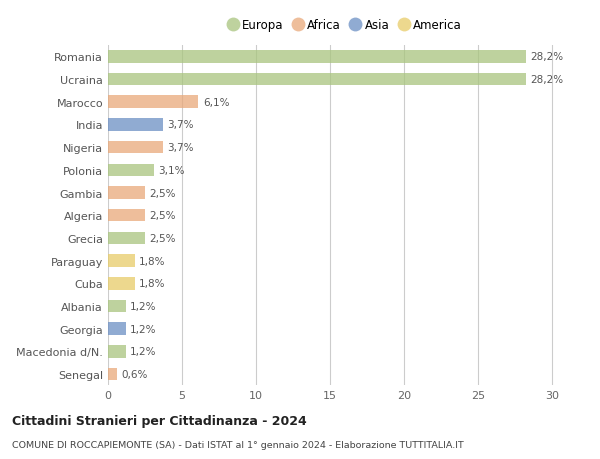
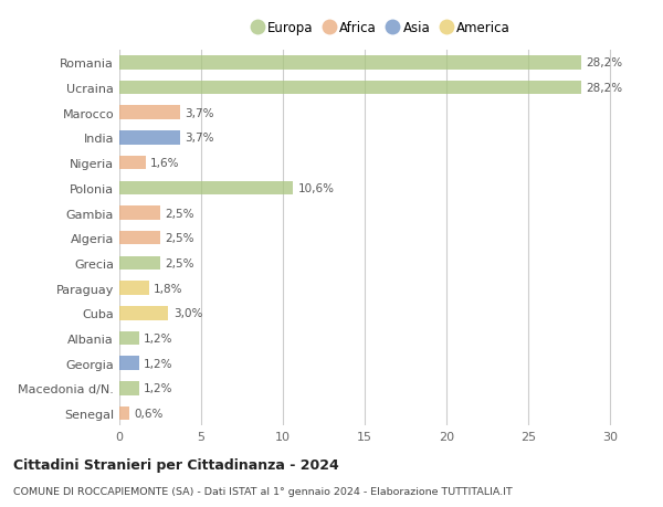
Marocco: 6,1% -> 3,7%
Nigeria: 3,7% -> 1,6%
Polonia: 3,1% -> 10,6%
Cuba: 1,8% -> 3,0%
